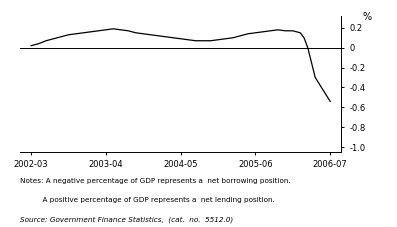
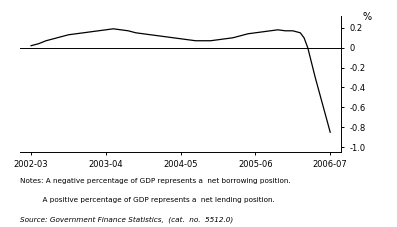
2006-07: -0.54 -> -0.85
